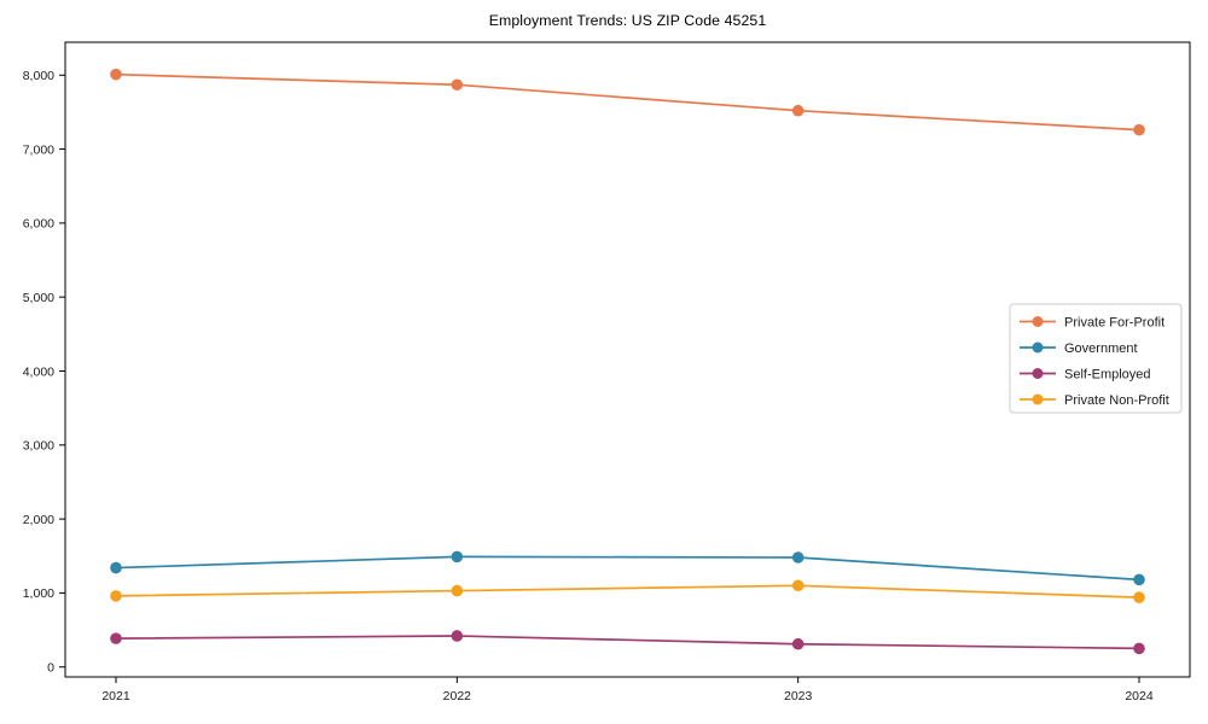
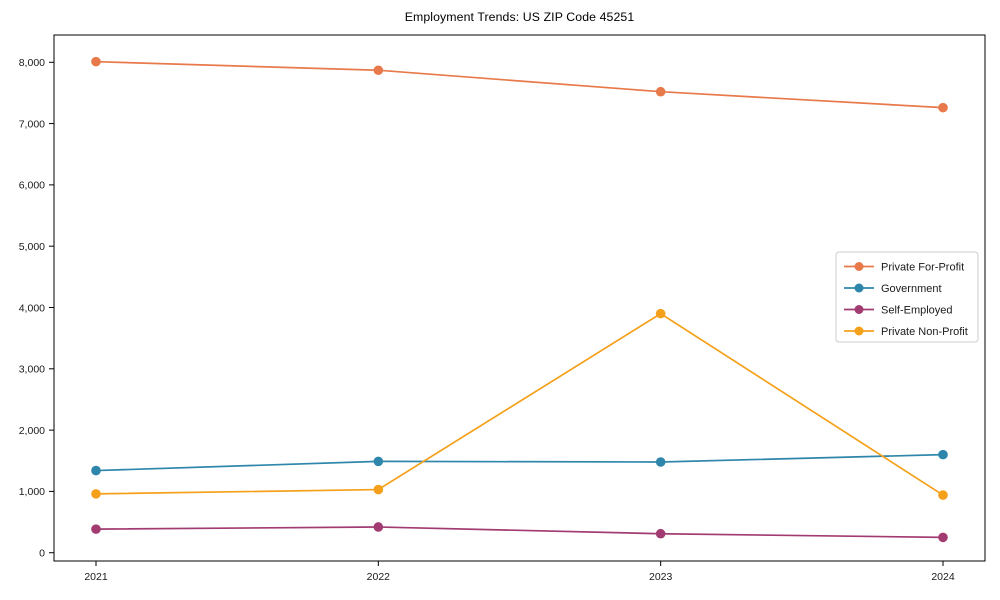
Private Non-Profit/2023: 1100 -> 3900
Government/2024: 1200 -> 1600
